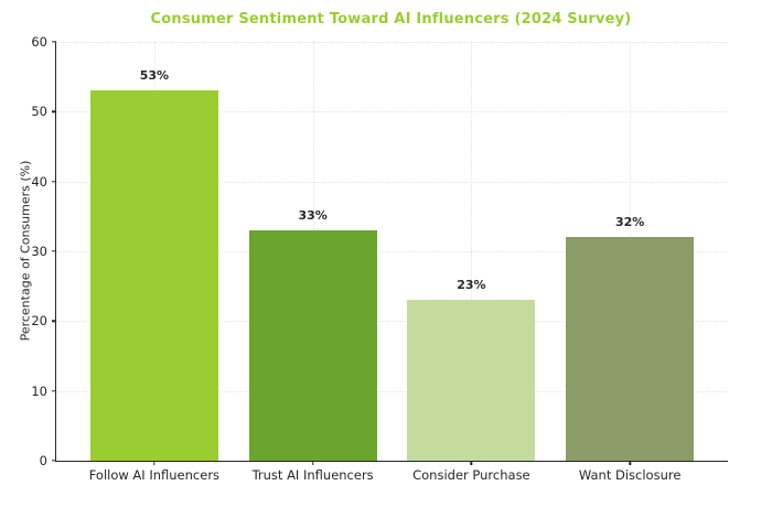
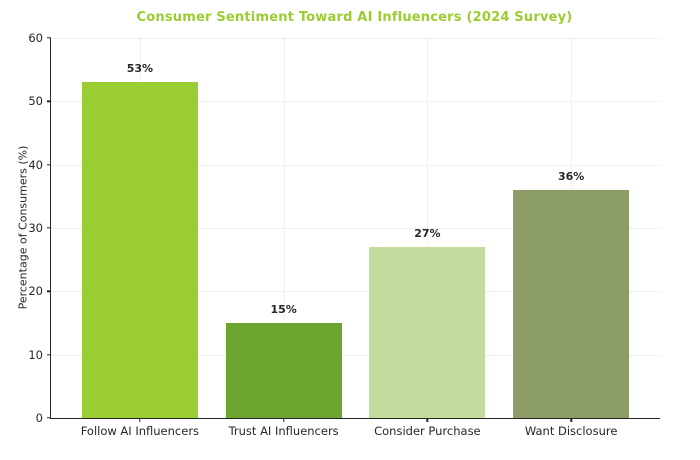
Trust AI Influencers: 33% -> 15%
Consider Purchase: 23% -> 27%
Want Disclosure: 32% -> 36%
